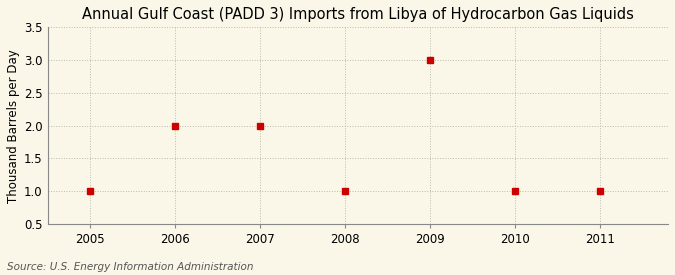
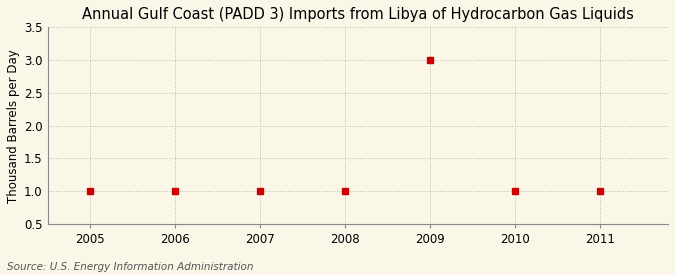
2006: 2 -> 1
2007: 2 -> 1
